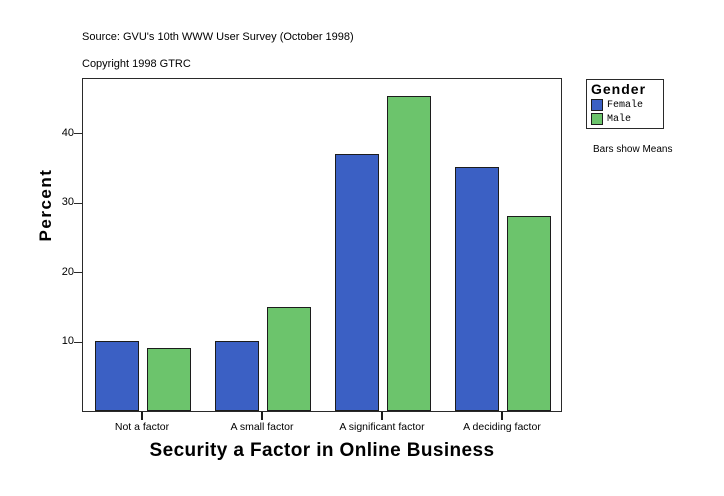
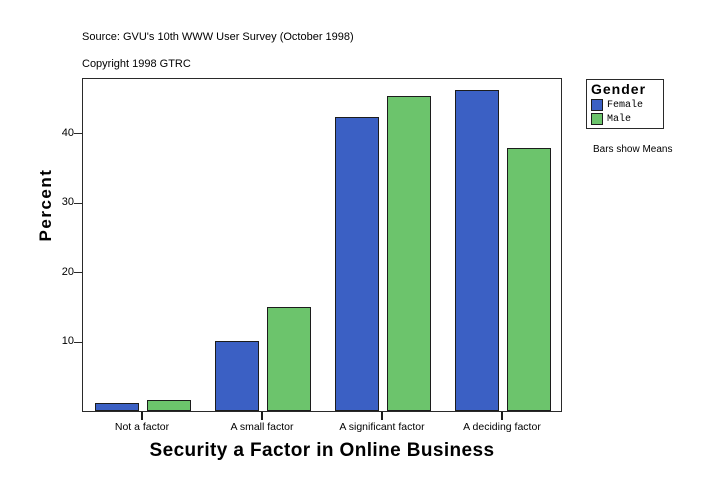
Female/Not a factor: 10 -> 1
Male/Not a factor: 9 -> 2
Female/A significant factor: 37 -> 42
Female/A deciding factor: 35 -> 46
Male/A deciding factor: 28 -> 38
